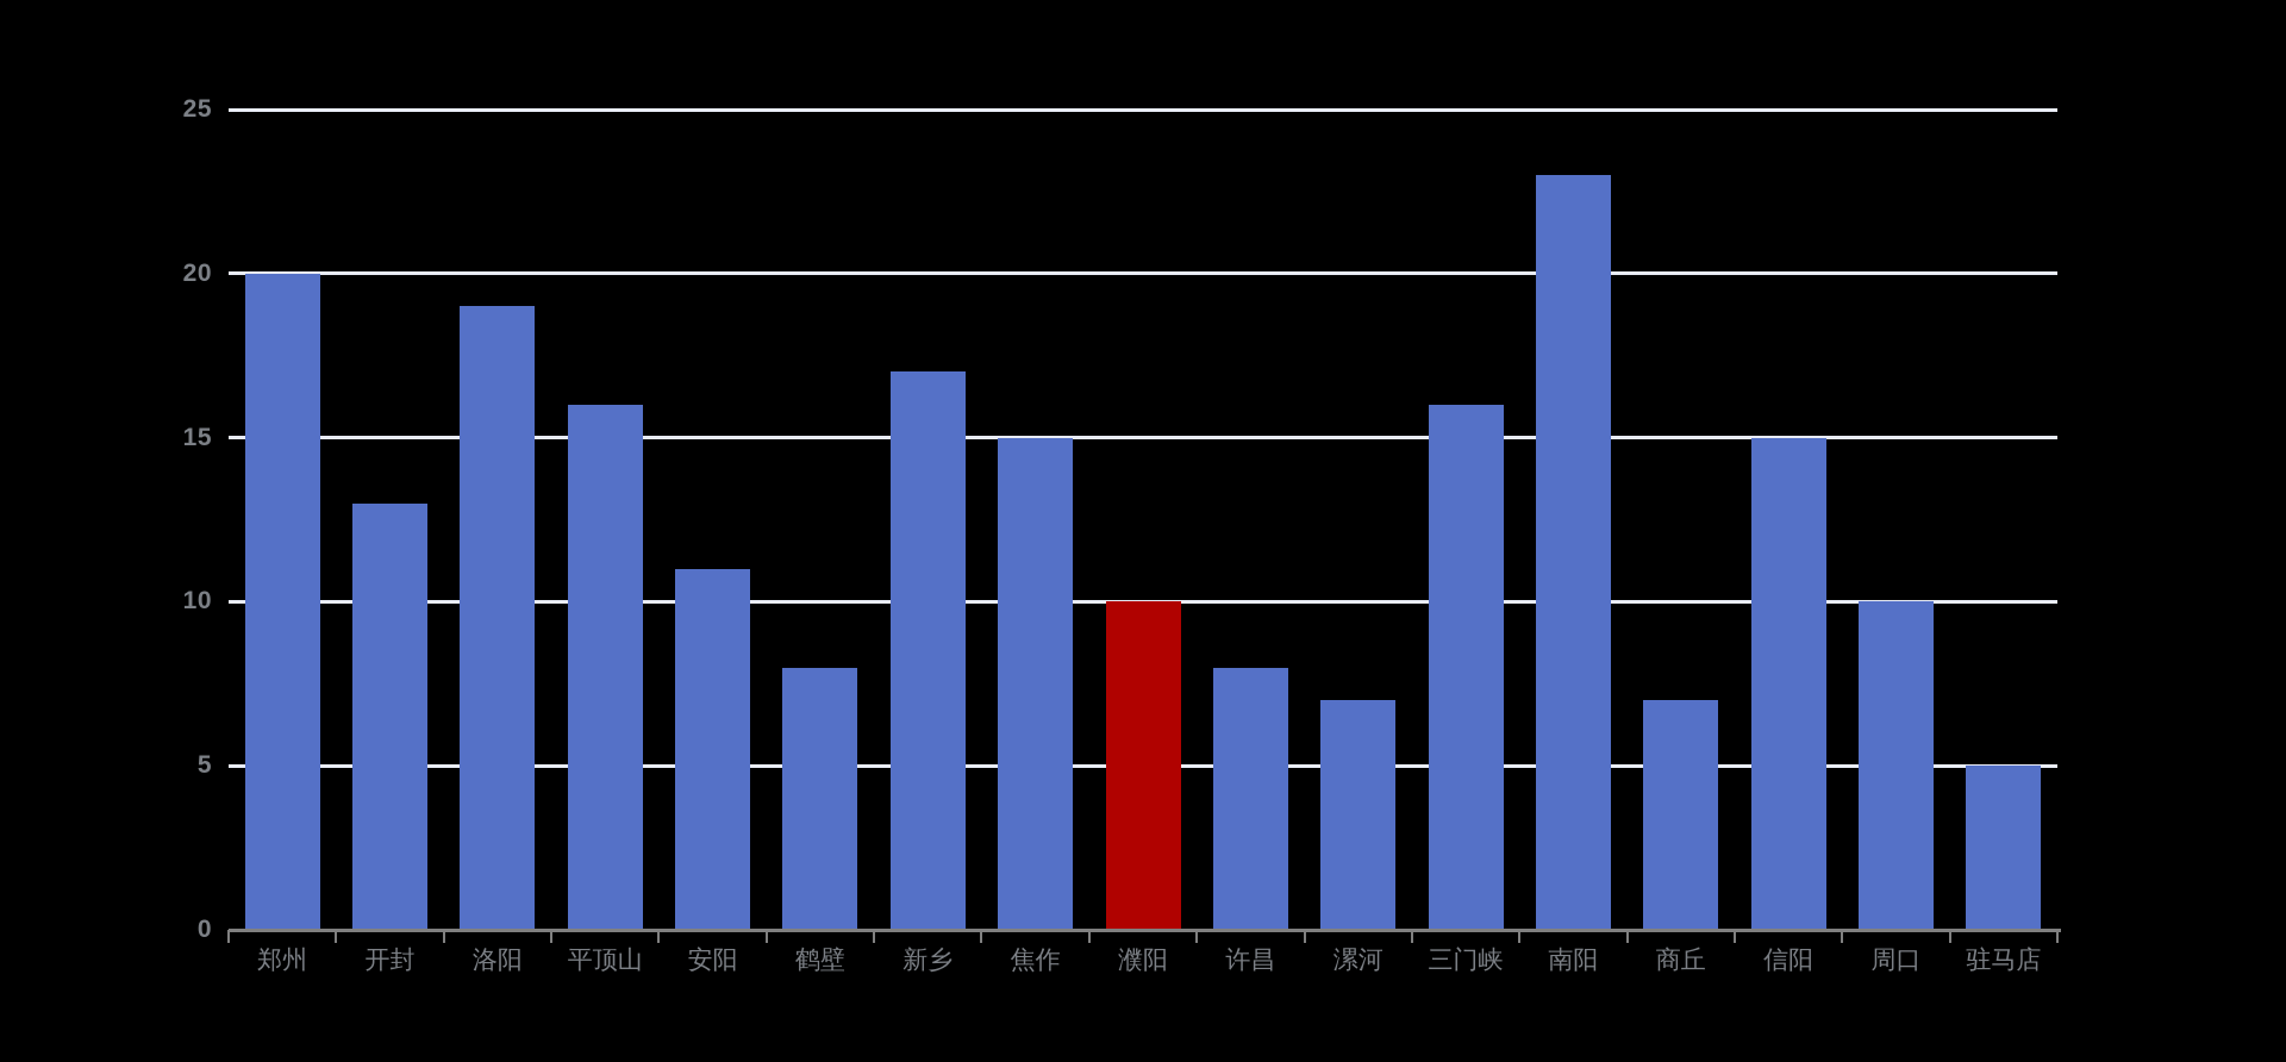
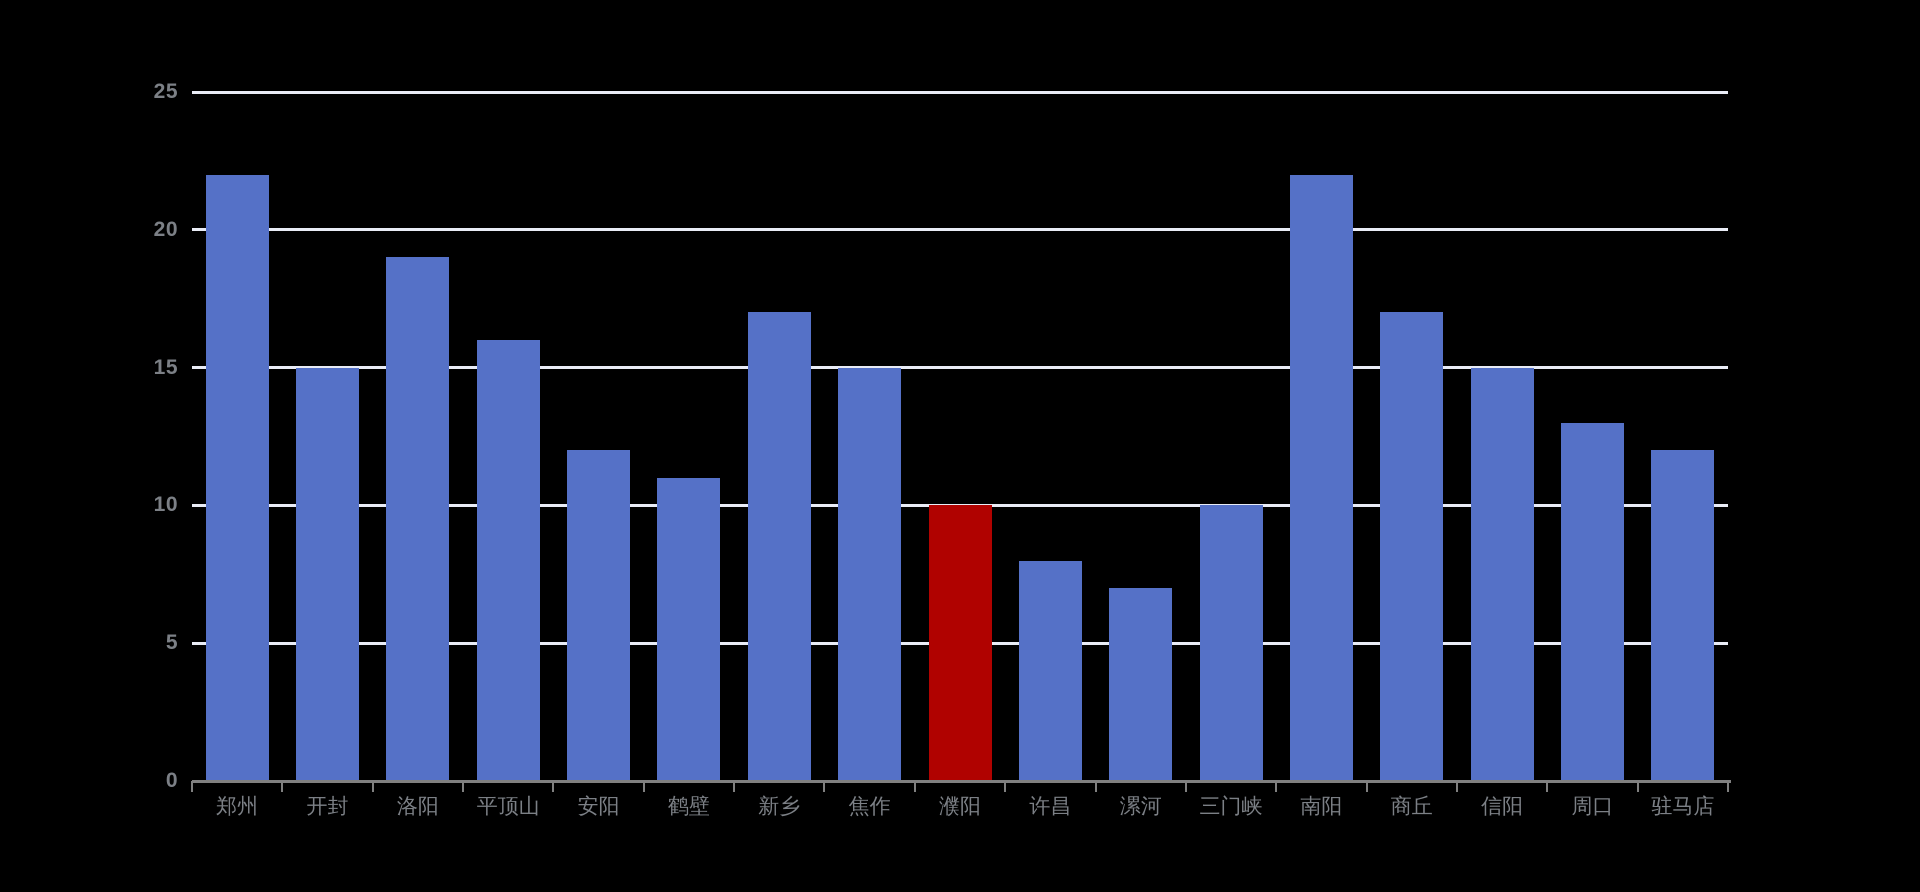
郑州: 20 -> 22
开封: 13 -> 15
安阳: 11 -> 12
鹤壁: 8 -> 11
三门峡: 16 -> 10
南阳: 23 -> 22
商丘: 7 -> 17
周口: 10 -> 13
驻马店: 5 -> 12
